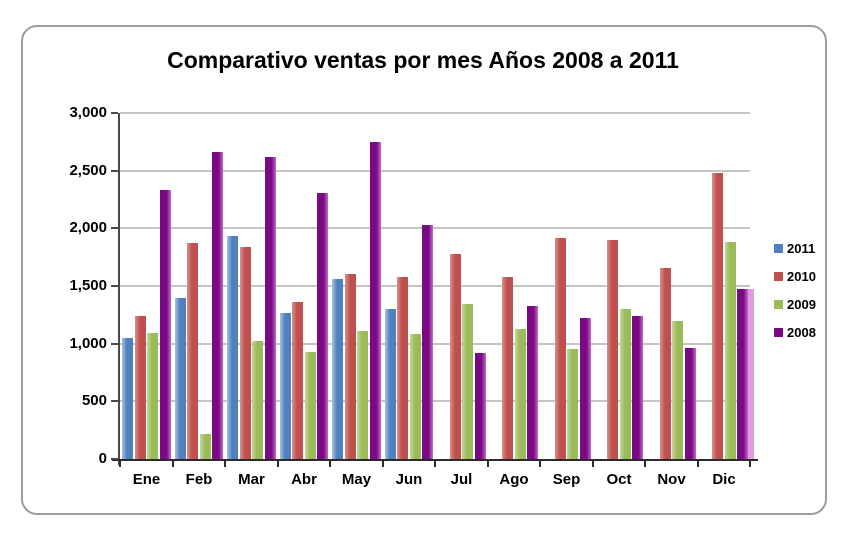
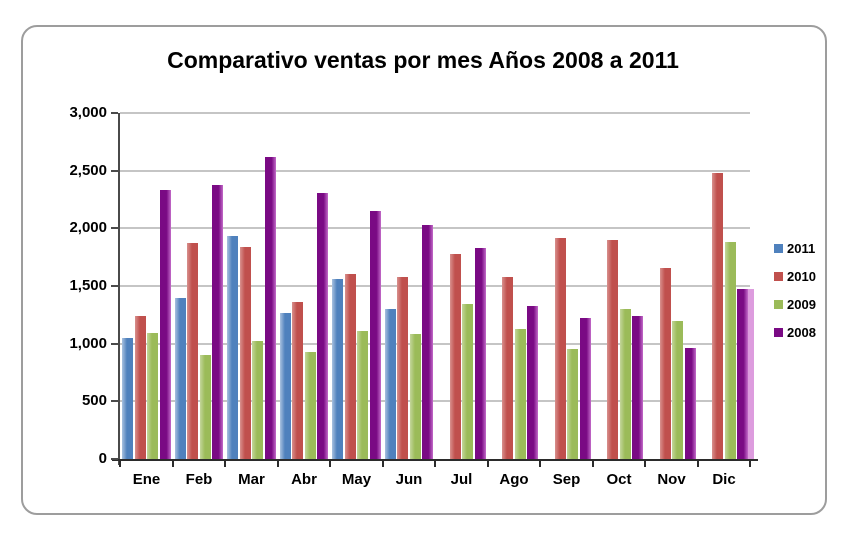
2009/Feb: 220 -> 900
2008/Feb: 2660 -> 2380
2008/May: 2750 -> 2150
2008/Jul: 920 -> 1830
